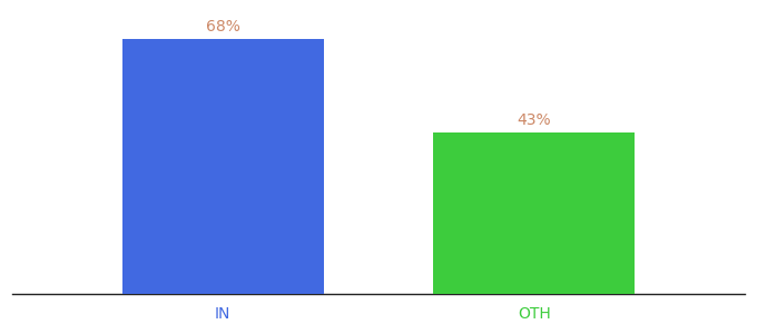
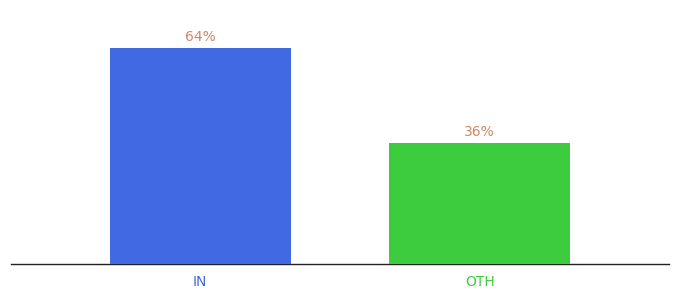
IN: 68% -> 64%
OTH: 43% -> 36%
